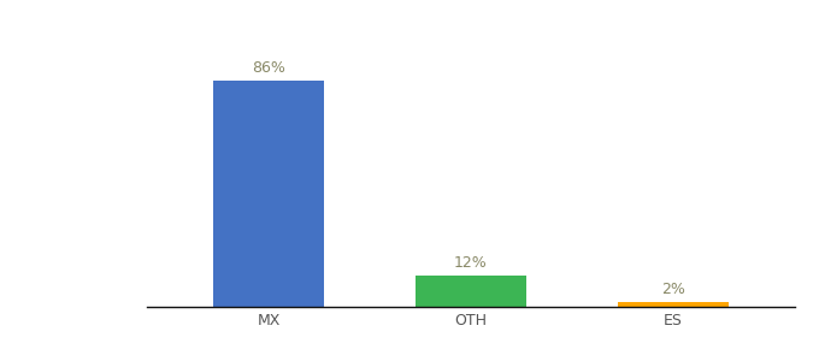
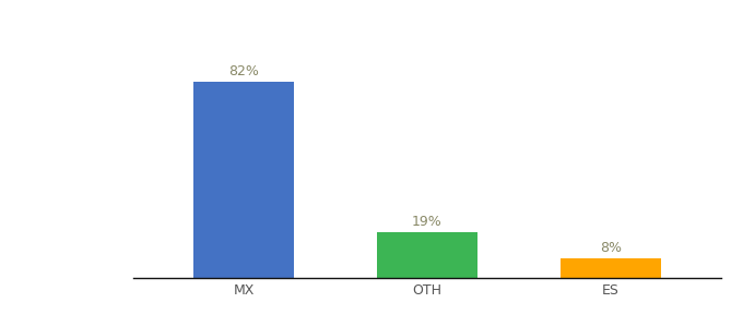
MX: 86% -> 82%
OTH: 12% -> 19%
ES: 2% -> 8%
